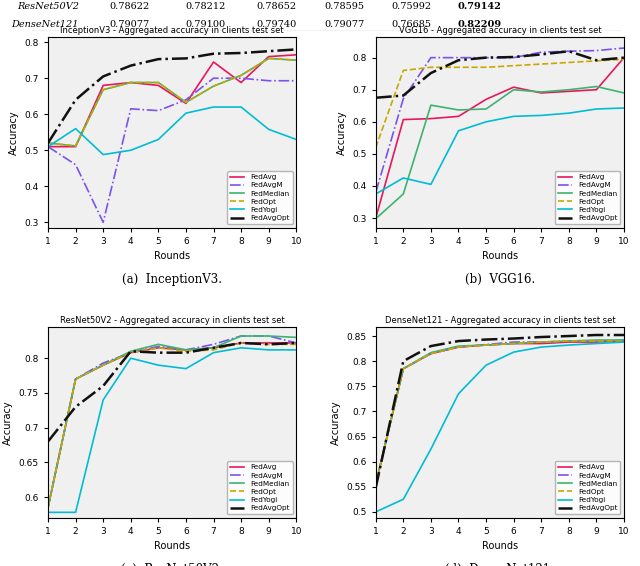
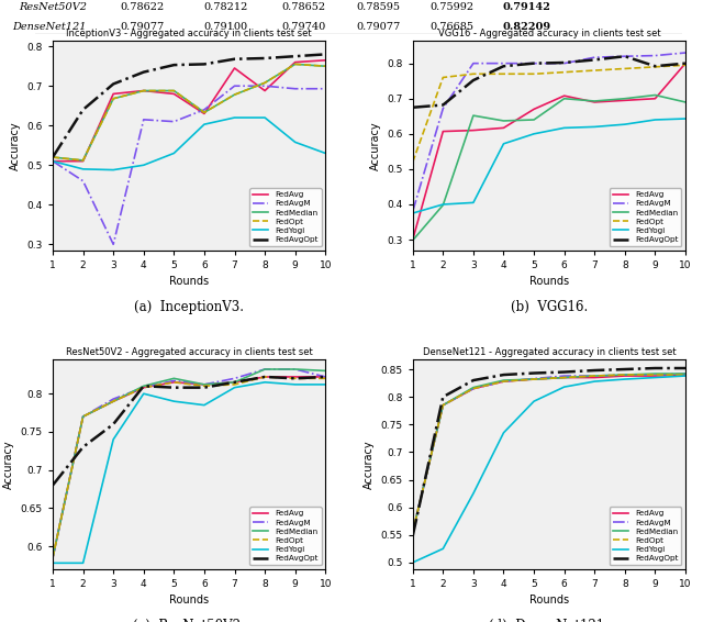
InceptionV3 - Aggregated accuracy in clients test set/FedYogi/2: 0.560 -> 0.490
VGG16 - Aggregated accuracy in clients test set/FedMedian/2: 0.375 -> 0.398
VGG16 - Aggregated accuracy in clients test set/FedYogi/2: 0.425 -> 0.400
